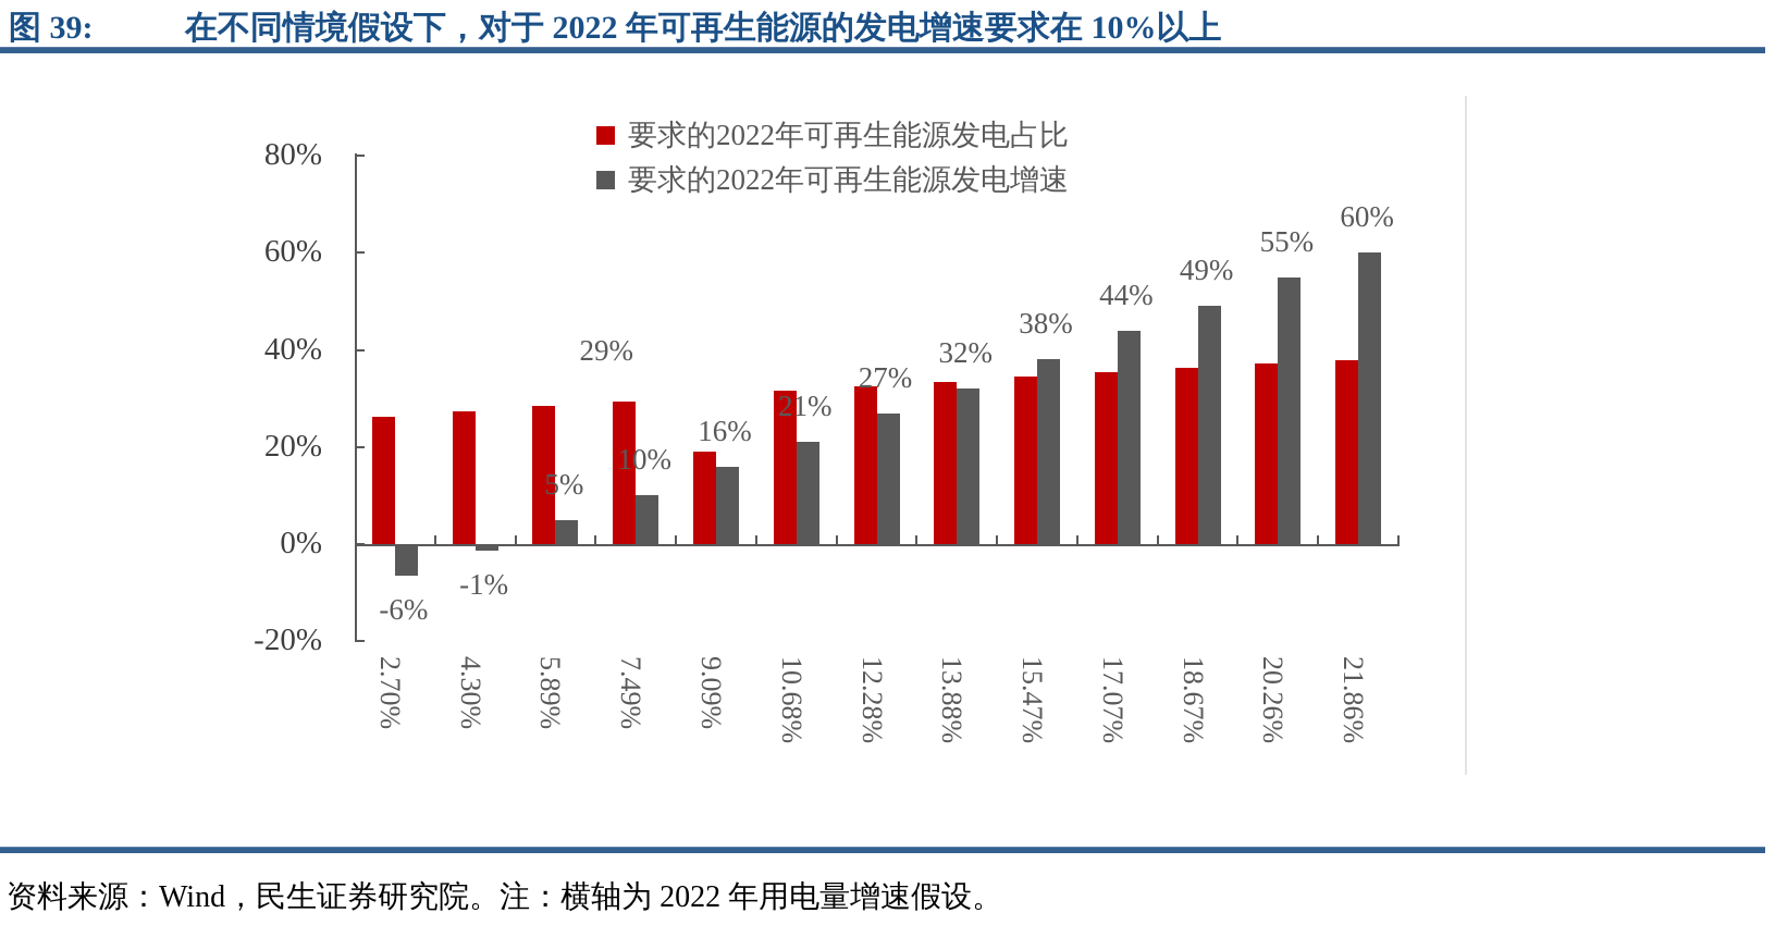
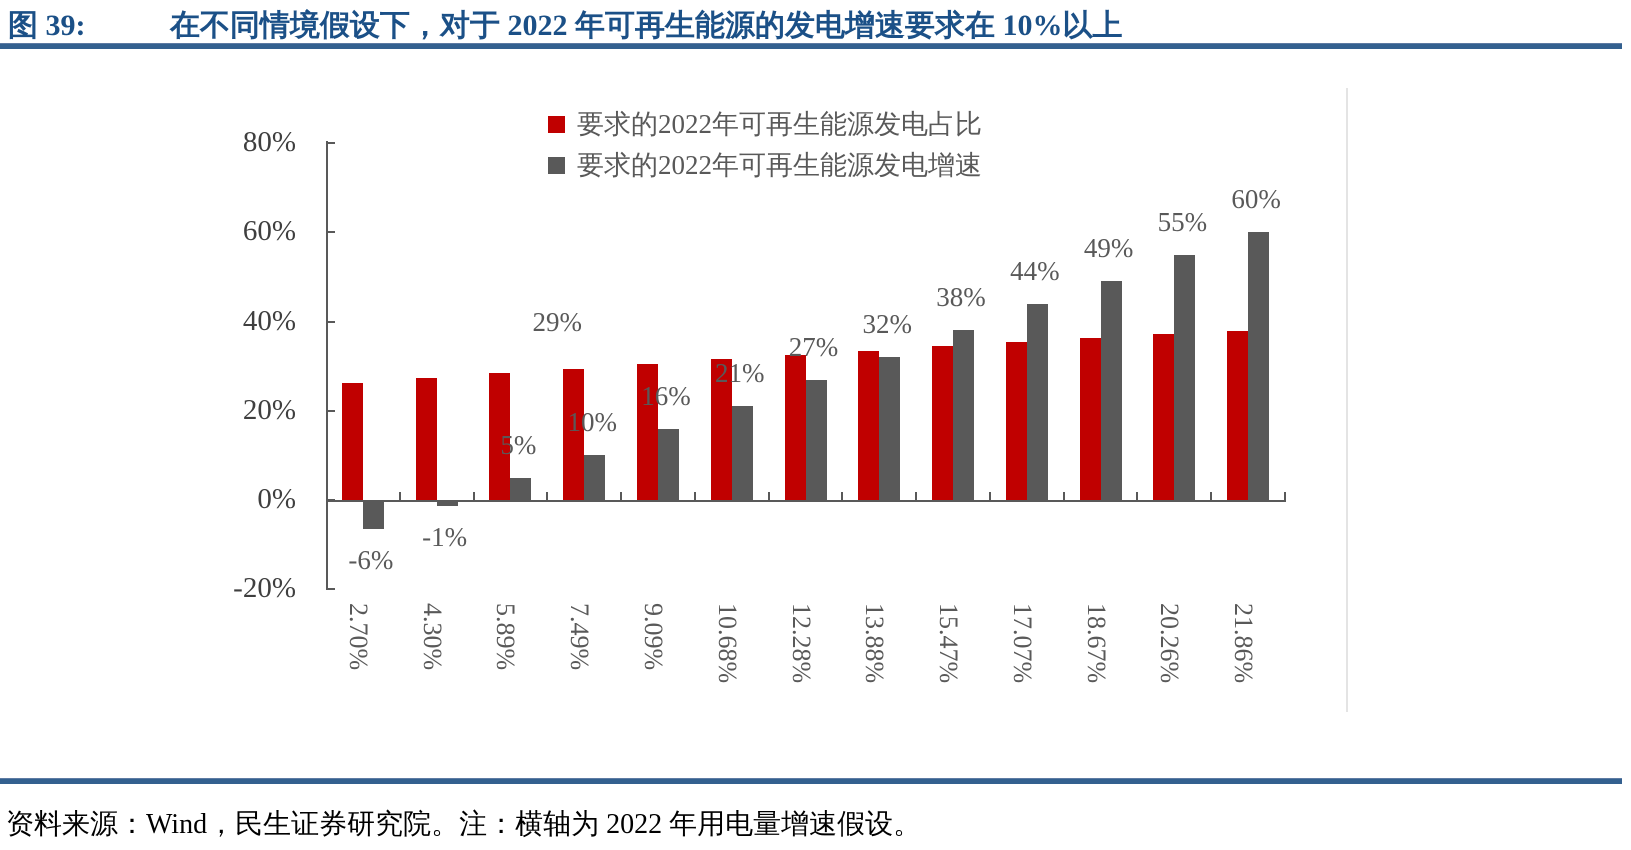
要求的2022年可再生能源发电占比/9.09%: 19% -> 30%
